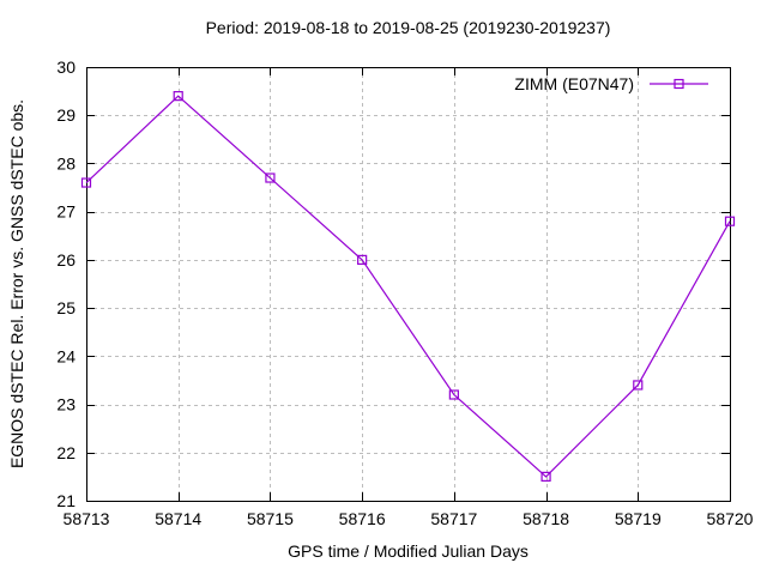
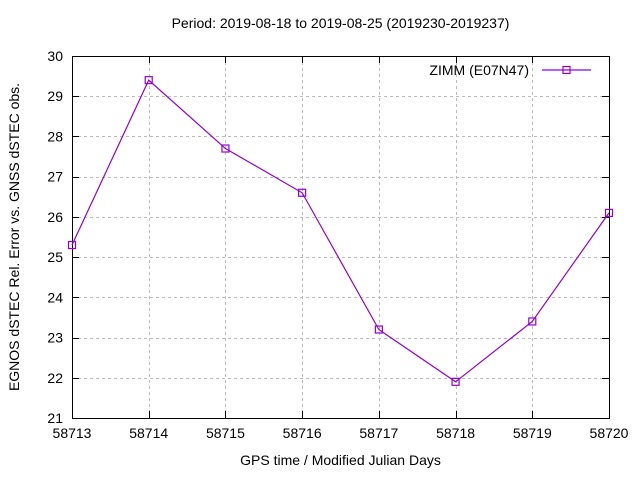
58713: 27.6 -> 25.3
58716: 26.0 -> 26.6
58718: 21.5 -> 21.9
58720: 26.8 -> 26.1
